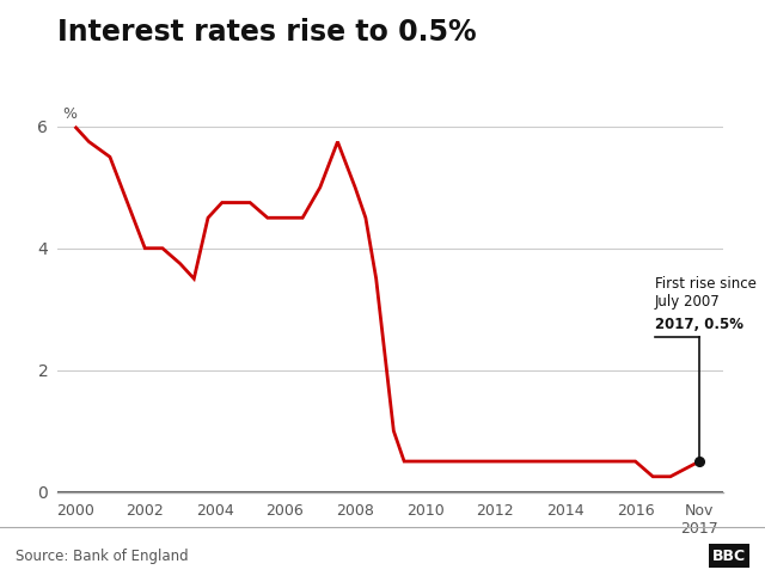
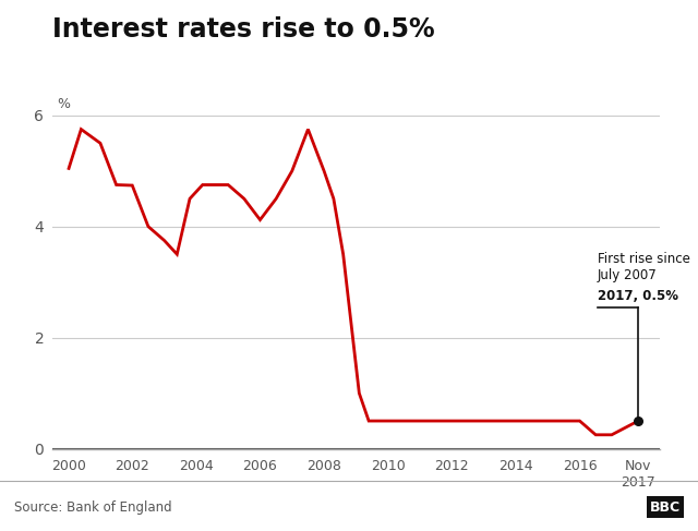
2000: 6.00 -> 5.02
2002: 4.00 -> 4.74
2006: 4.50 -> 4.12
